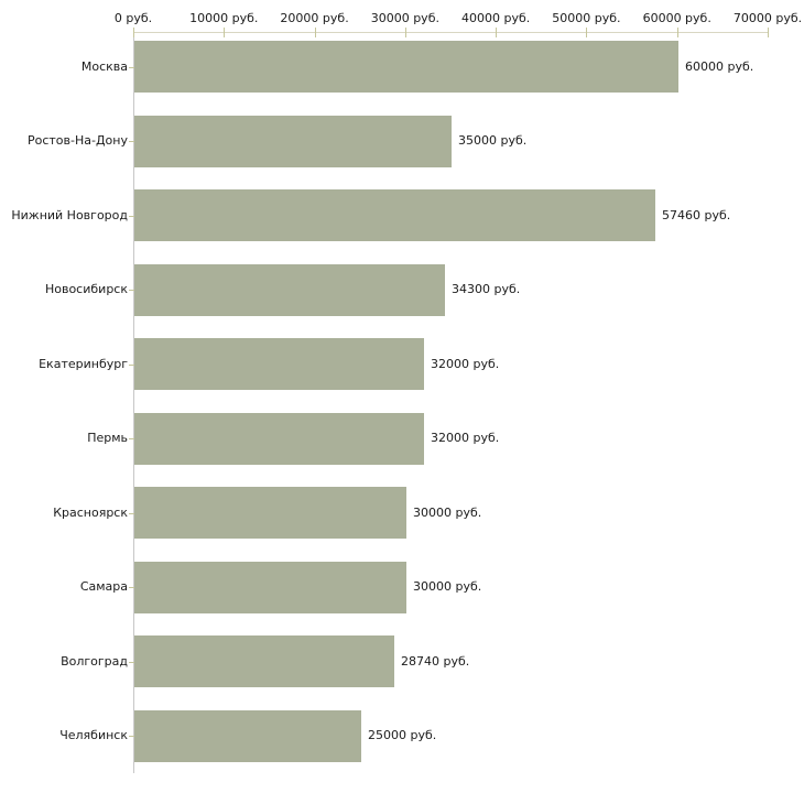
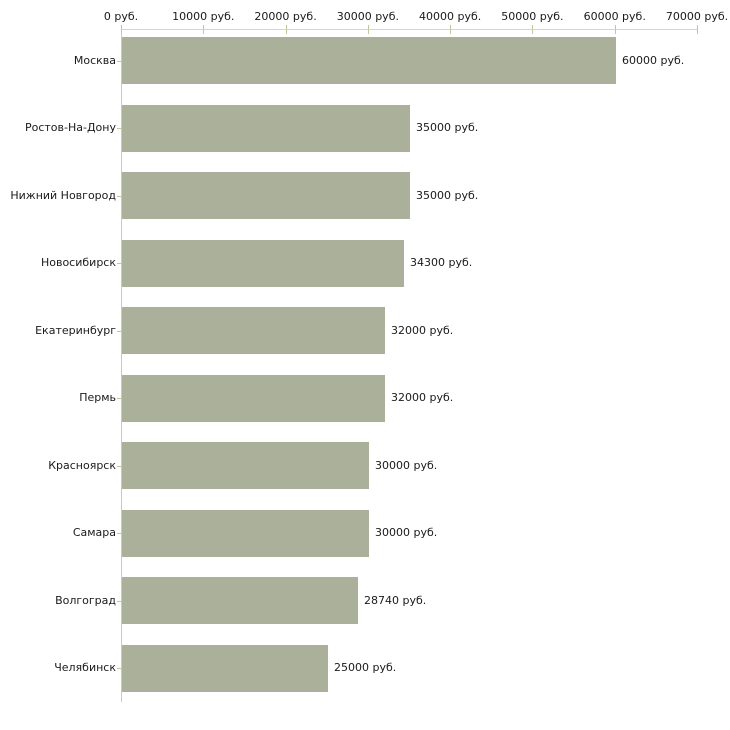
Нижний Новгород: 57460 -> 35000
